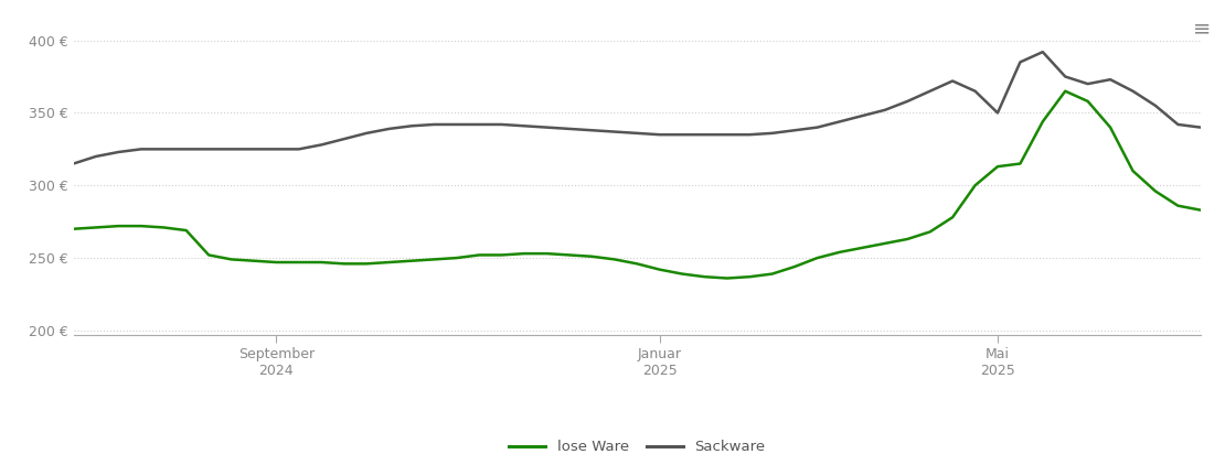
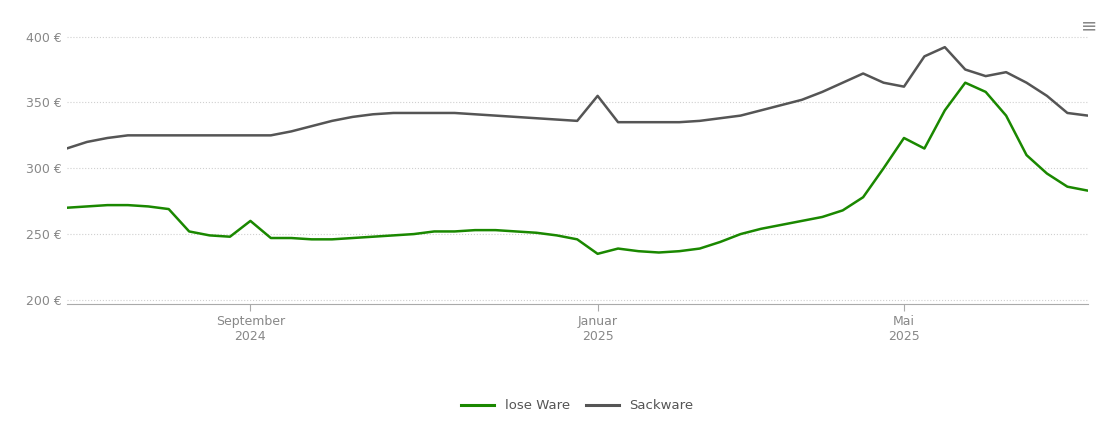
lose Ware/September 2024: 247 € -> 260 €
lose Ware/Januar 2025: 242 € -> 235 €
Sackware/Januar 2025: 335 € -> 355 €
lose Ware/Mai 2025: 313 € -> 323 €
Sackware/Mai 2025: 350 € -> 362 €
